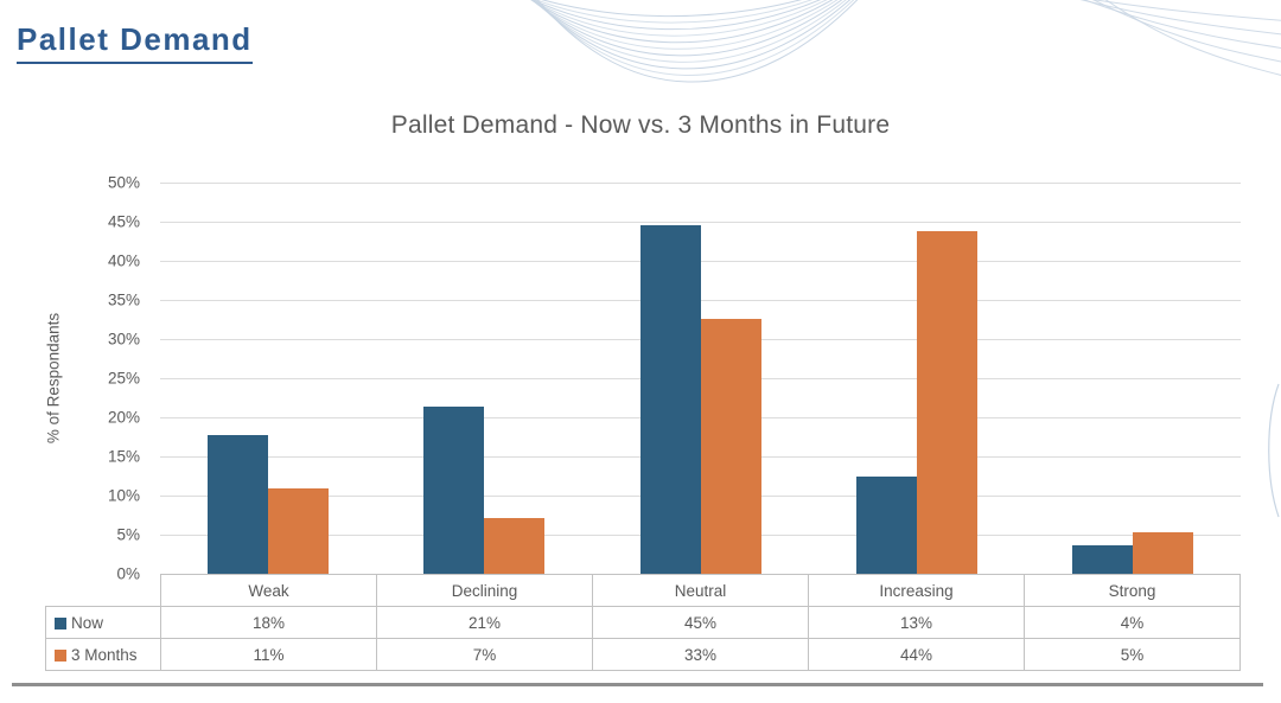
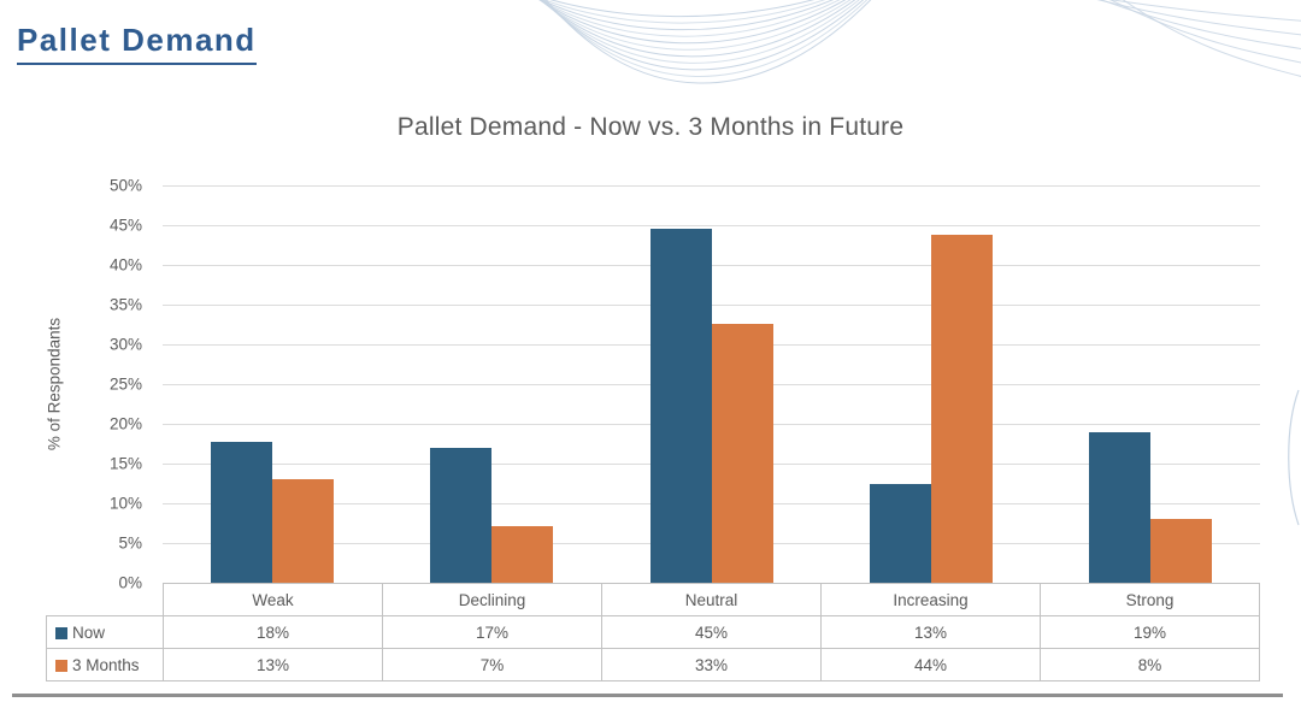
3 Months/Weak: 11% -> 13%
Now/Declining: 21% -> 17%
Now/Strong: 4% -> 19%
3 Months/Strong: 5% -> 8%
